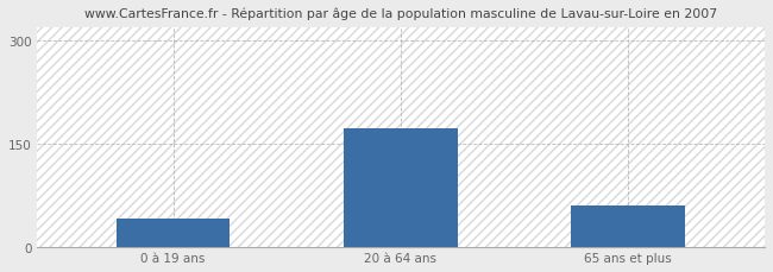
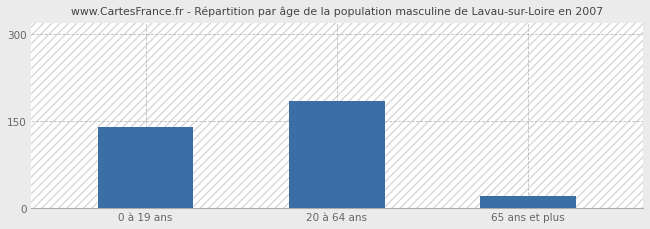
0 à 19 ans: 42 -> 140
20 à 64 ans: 172 -> 185
65 ans et plus: 60 -> 20
